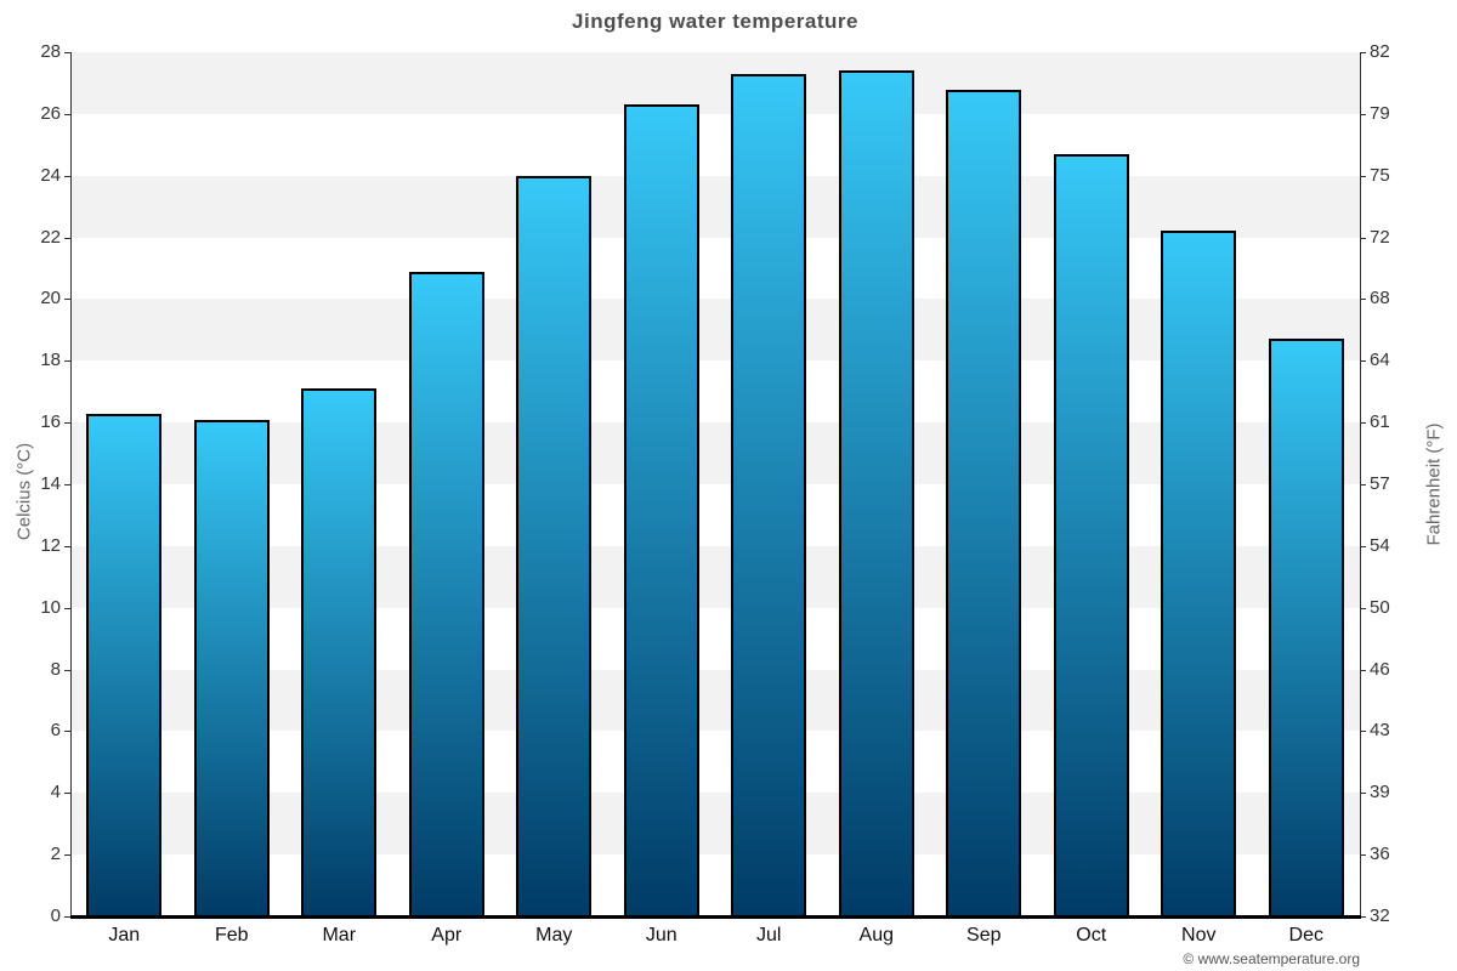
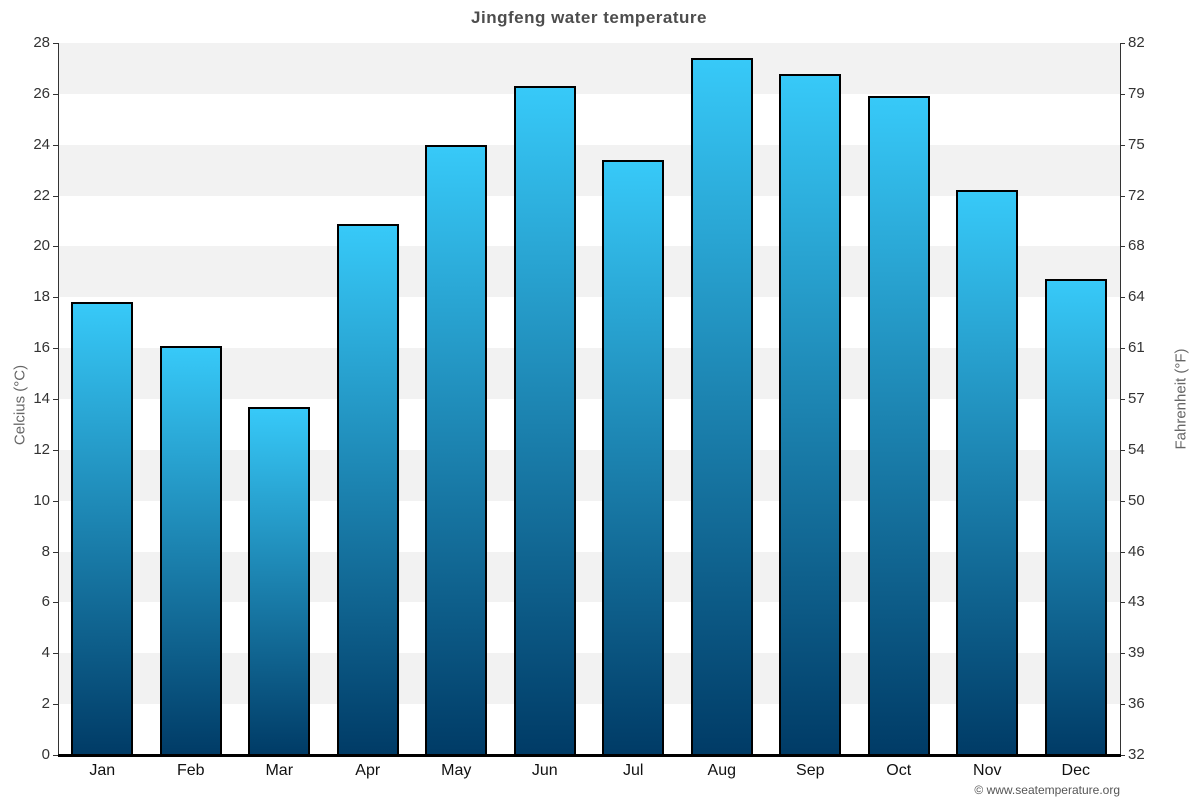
Jan: 16.3 -> 17.8
Mar: 17.1 -> 13.7
Jul: 27.3 -> 23.4
Oct: 24.7 -> 25.9
